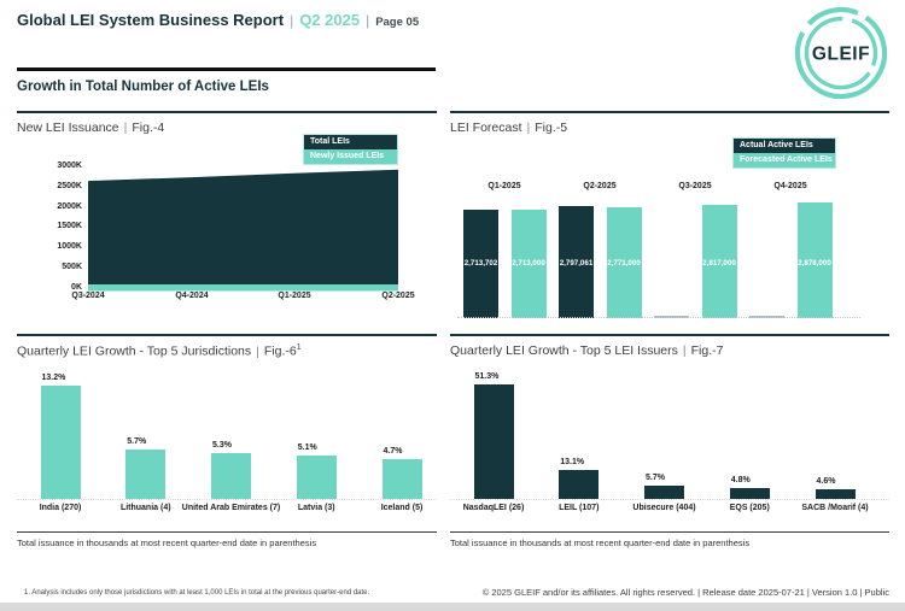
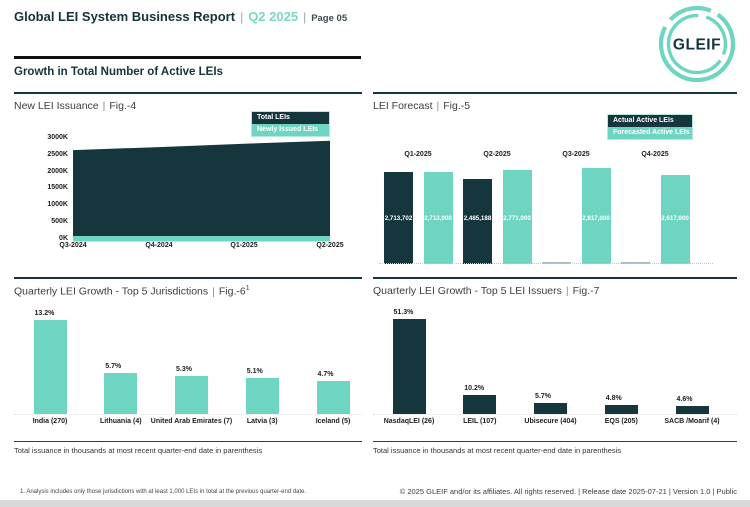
LEI Forecast/Actual Active LEIs/Q2-2025: 2,797,061 -> 2,485,188
LEI Forecast/Forecasted Active LEIs/Q4-2025: 2,878,000 -> 2,617,000
Quarterly LEI Growth - Top 5 LEI Issuers/LEIL (107): 13.1% -> 10.2%
